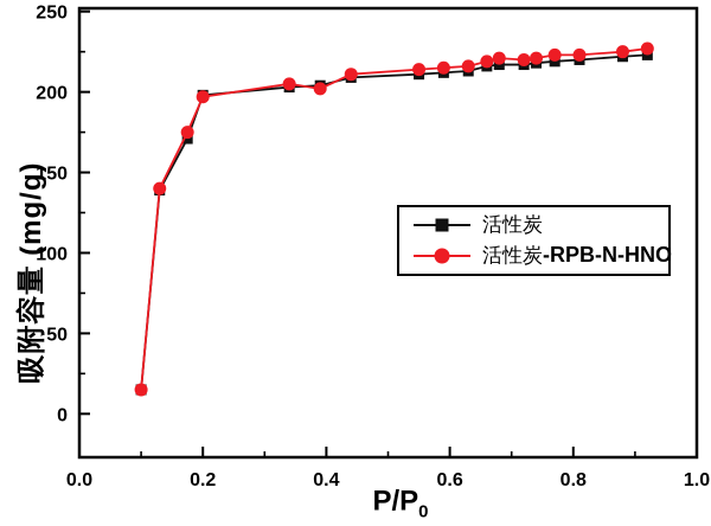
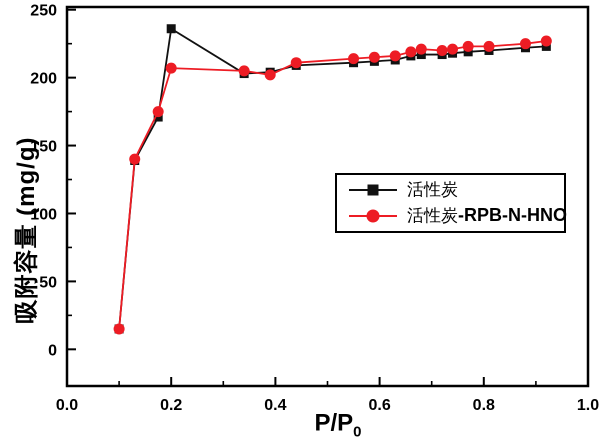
活性炭/0.2: 198 -> 236
活性炭-RPB-N-HNO/0.2: 197 -> 207
